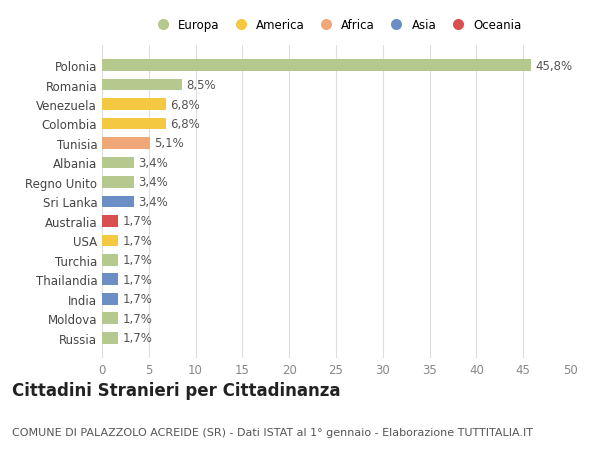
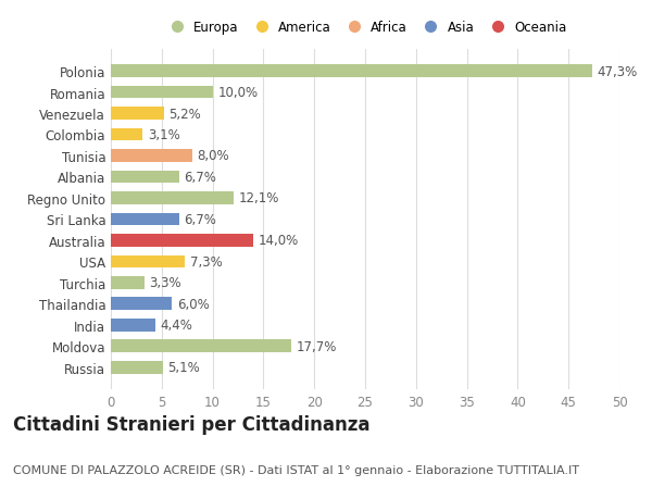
Polonia: 45,8% -> 47,3%
Romania: 8,5% -> 10,0%
Venezuela: 6,8% -> 5,2%
Colombia: 6,8% -> 3,1%
Tunisia: 5,1% -> 8,0%
Albania: 3,4% -> 6,7%
Regno Unito: 3,4% -> 12,1%
Sri Lanka: 3,4% -> 6,7%
Australia: 1,7% -> 14,0%
USA: 1,7% -> 7,3%
Turchia: 1,7% -> 3,3%
Thailandia: 1,7% -> 6,0%
India: 1,7% -> 4,4%
Moldova: 1,7% -> 17,7%
Russia: 1,7% -> 5,1%
